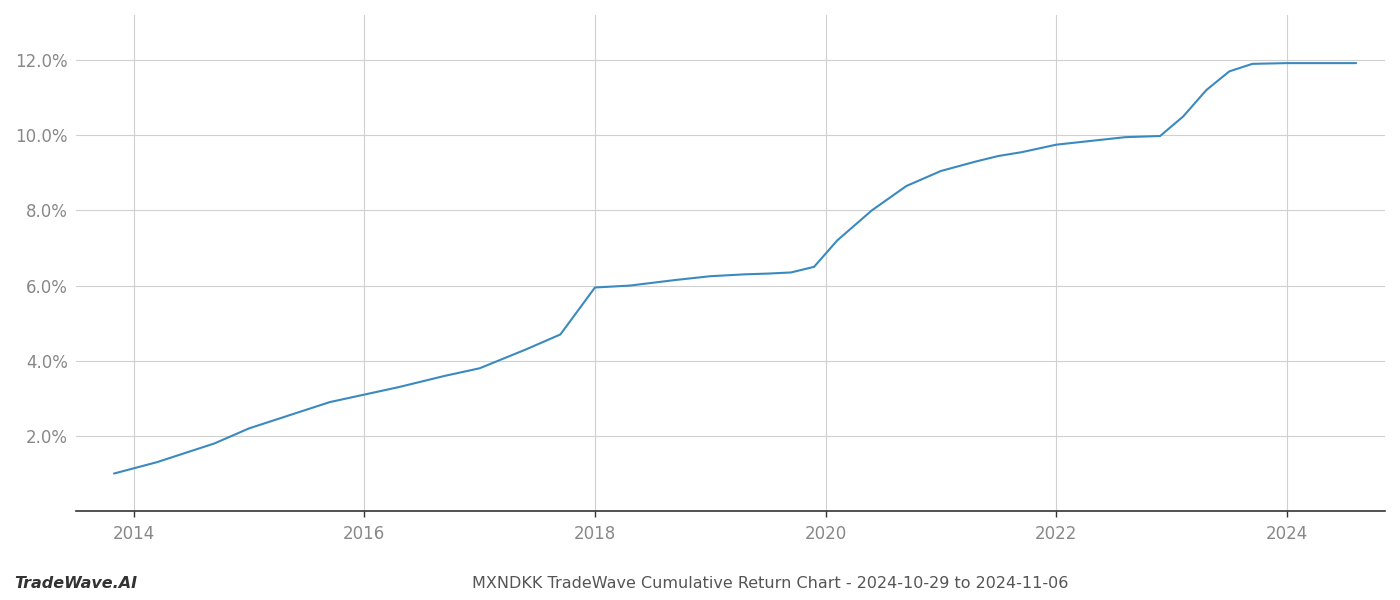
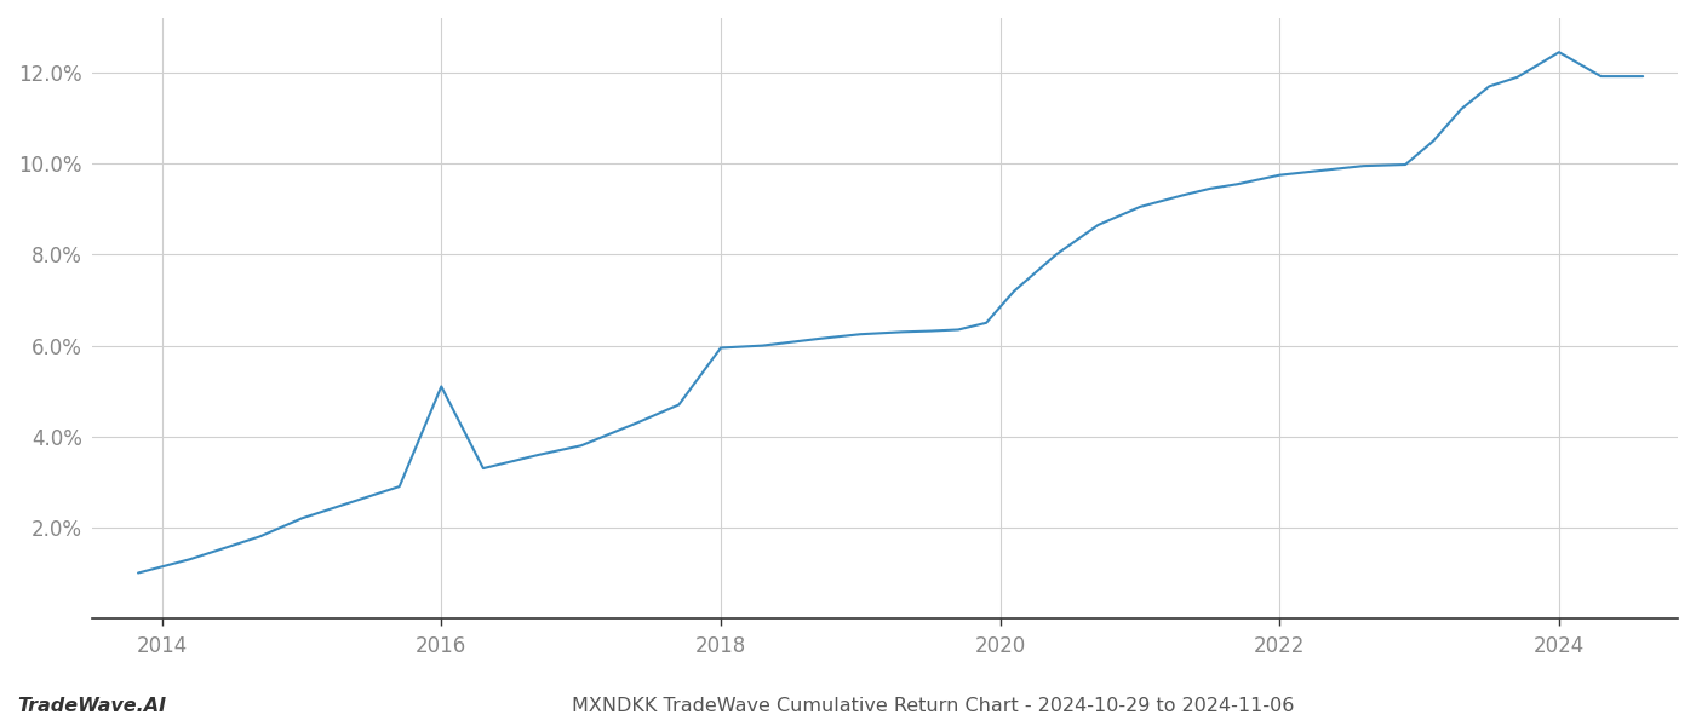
2016: 3.10% -> 5.10%
2024: 11.92% -> 12.45%
